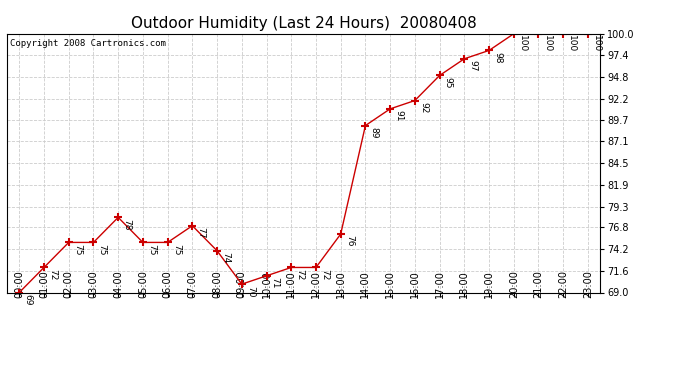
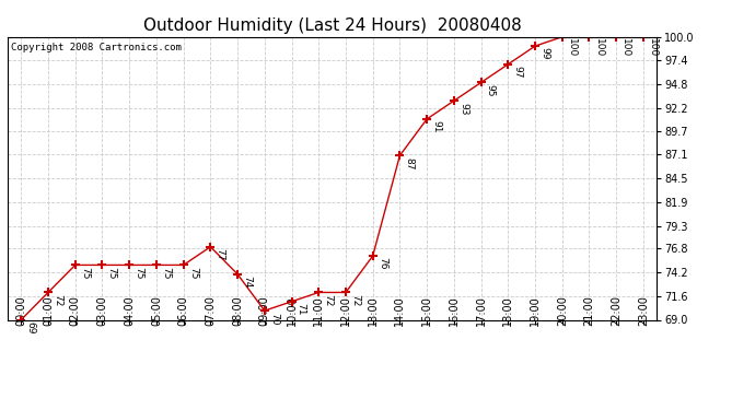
04:00: 78 -> 75
14:00: 89 -> 87
16:00: 92 -> 93
19:00: 98 -> 99
